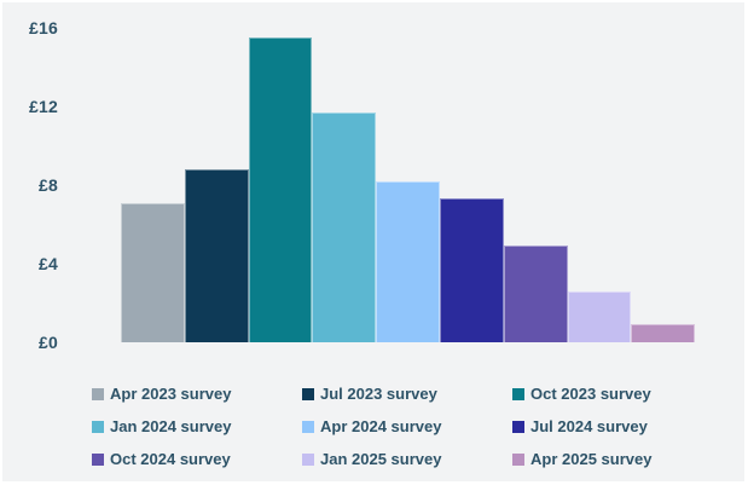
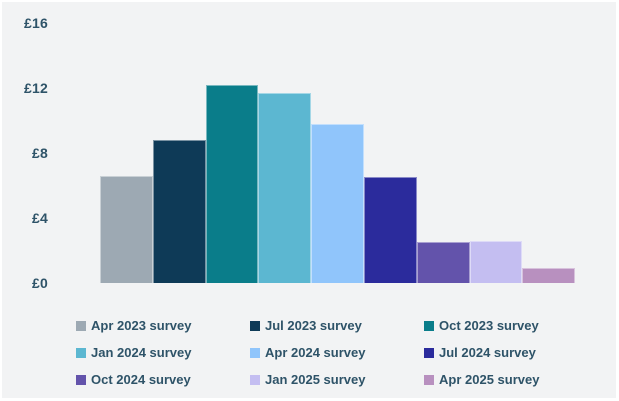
Apr 2023 survey: £7.1 -> £6.6
Oct 2023 survey: £15.5 -> £12.2
Apr 2024 survey: £8.2 -> £9.8
Jul 2024 survey: £7.3 -> £6.5
Oct 2024 survey: £4.9 -> £2.5
